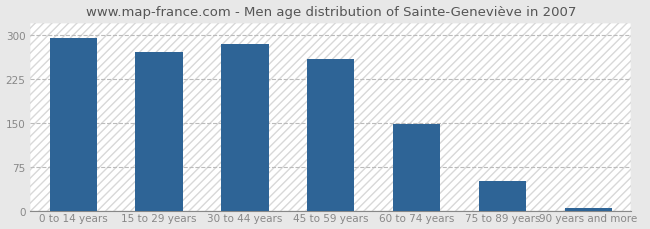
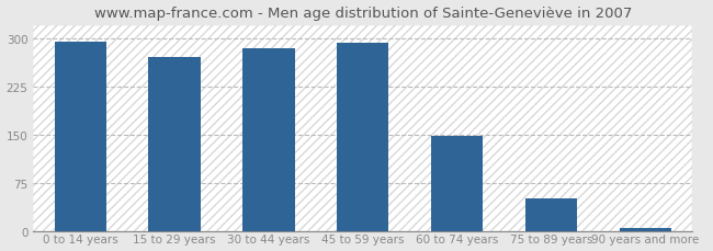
45 to 59 years: 258 -> 292
